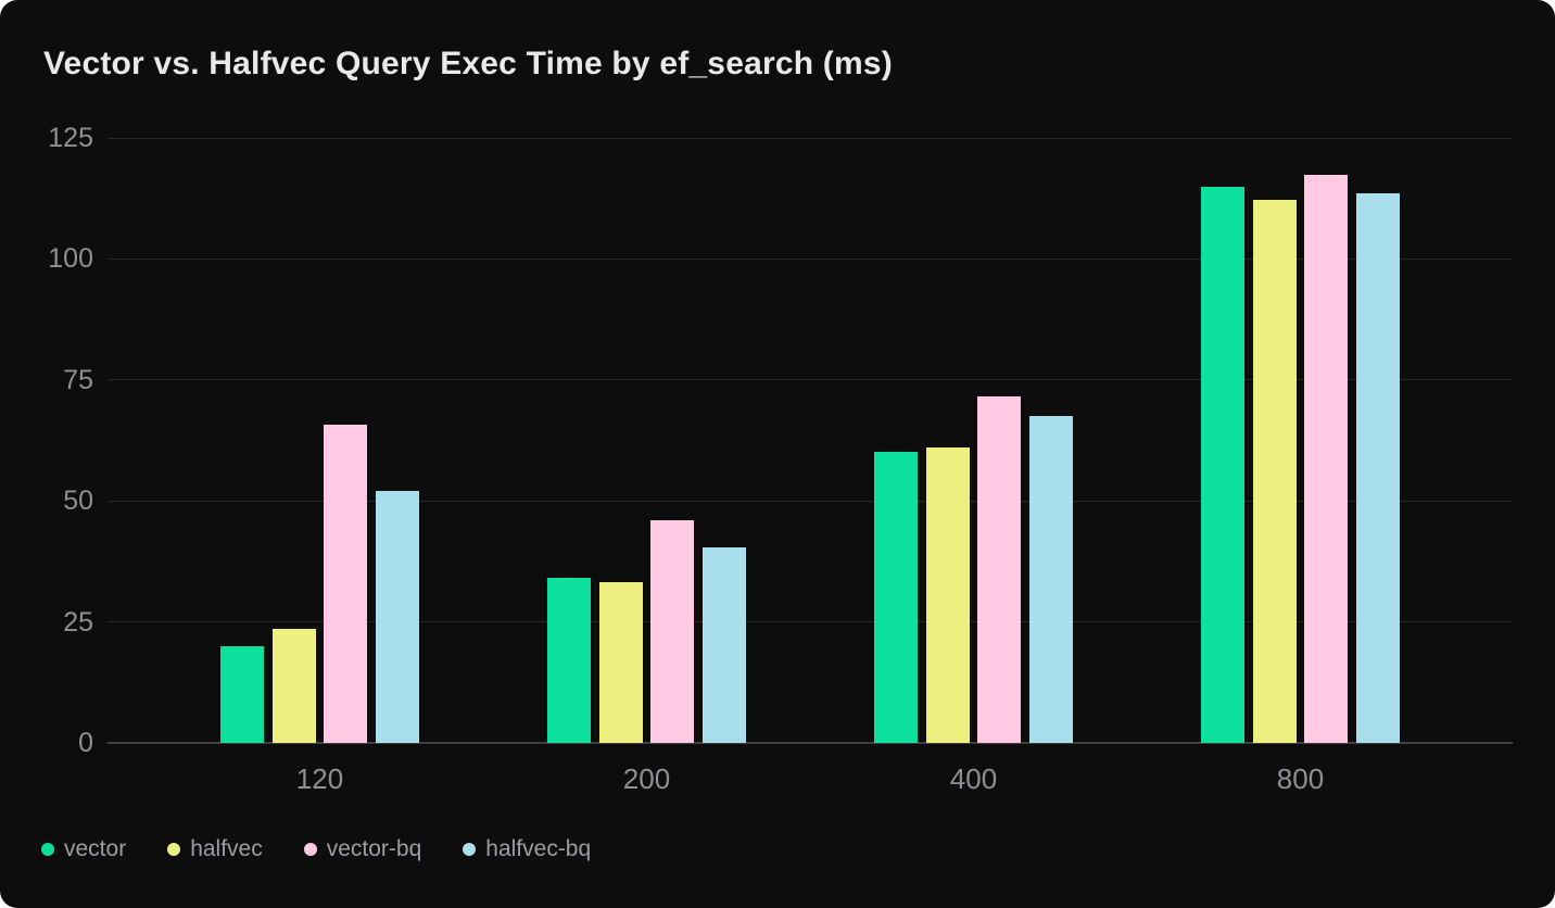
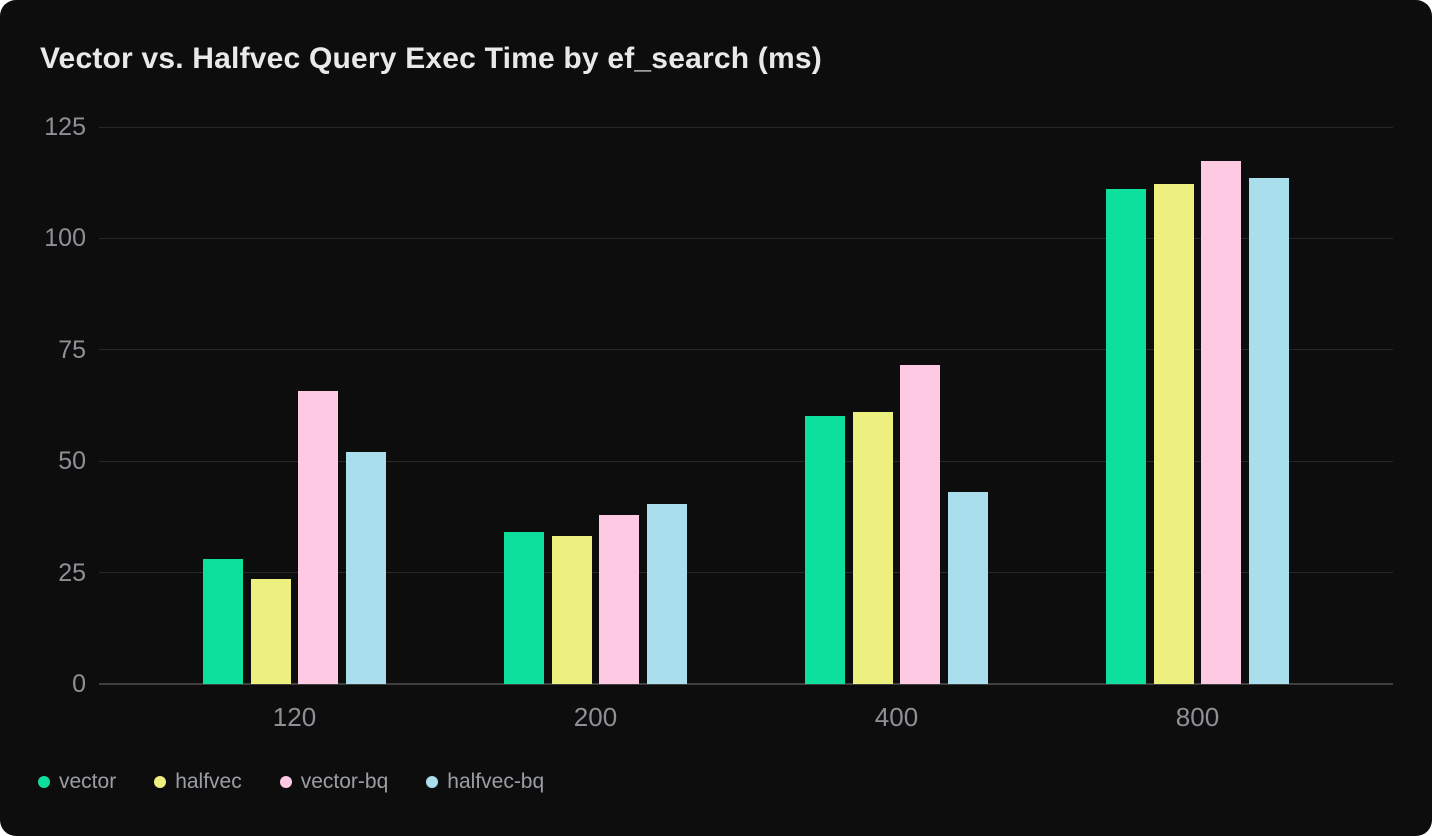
vector/120: 20 -> 28
vector-bq/200: 46 -> 38
halfvec-bq/400: 68 -> 43
vector/800: 115 -> 111
